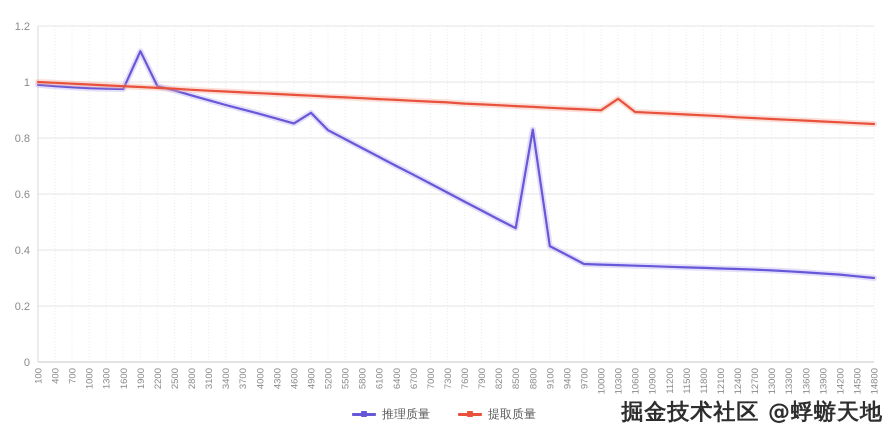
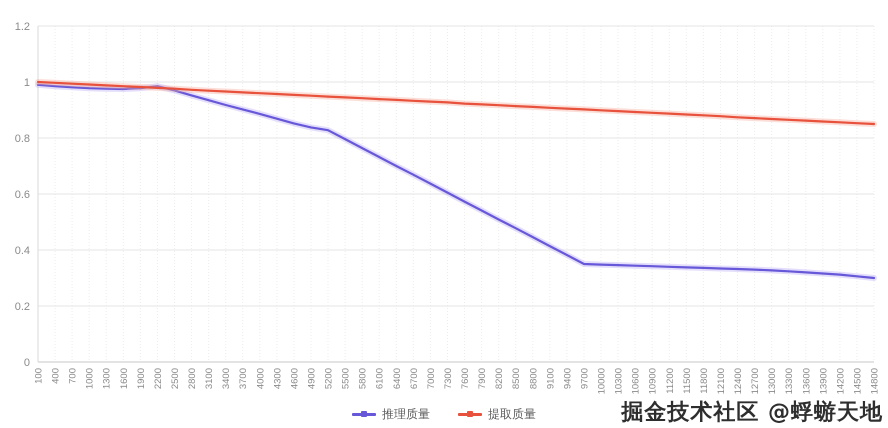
推理质量/1900: 1.11 -> 0.98
推理质量/4900: 0.89 -> 0.84
推理质量/8800: 0.83 -> 0.45
提取质量/10300: 0.94 -> 0.90
